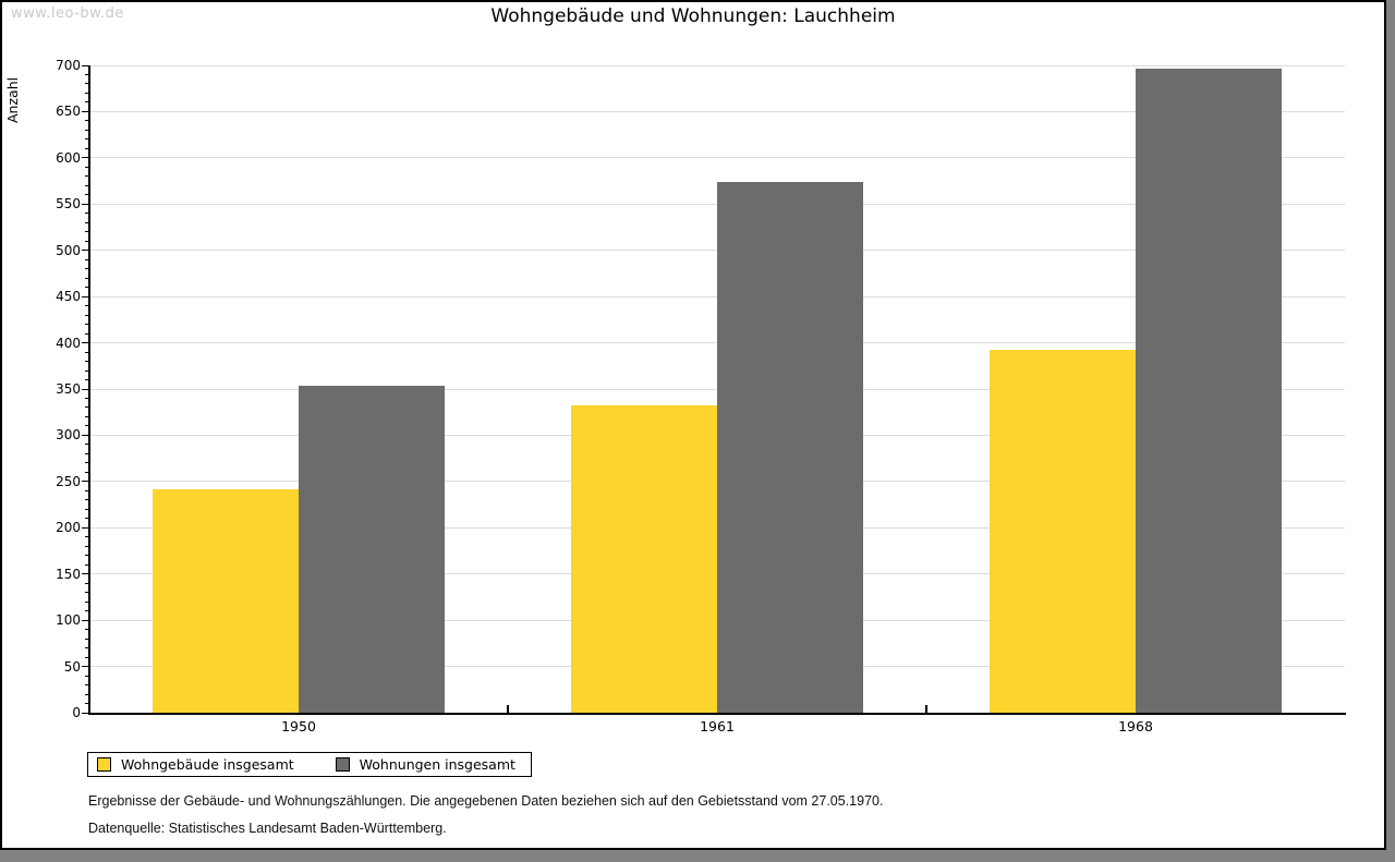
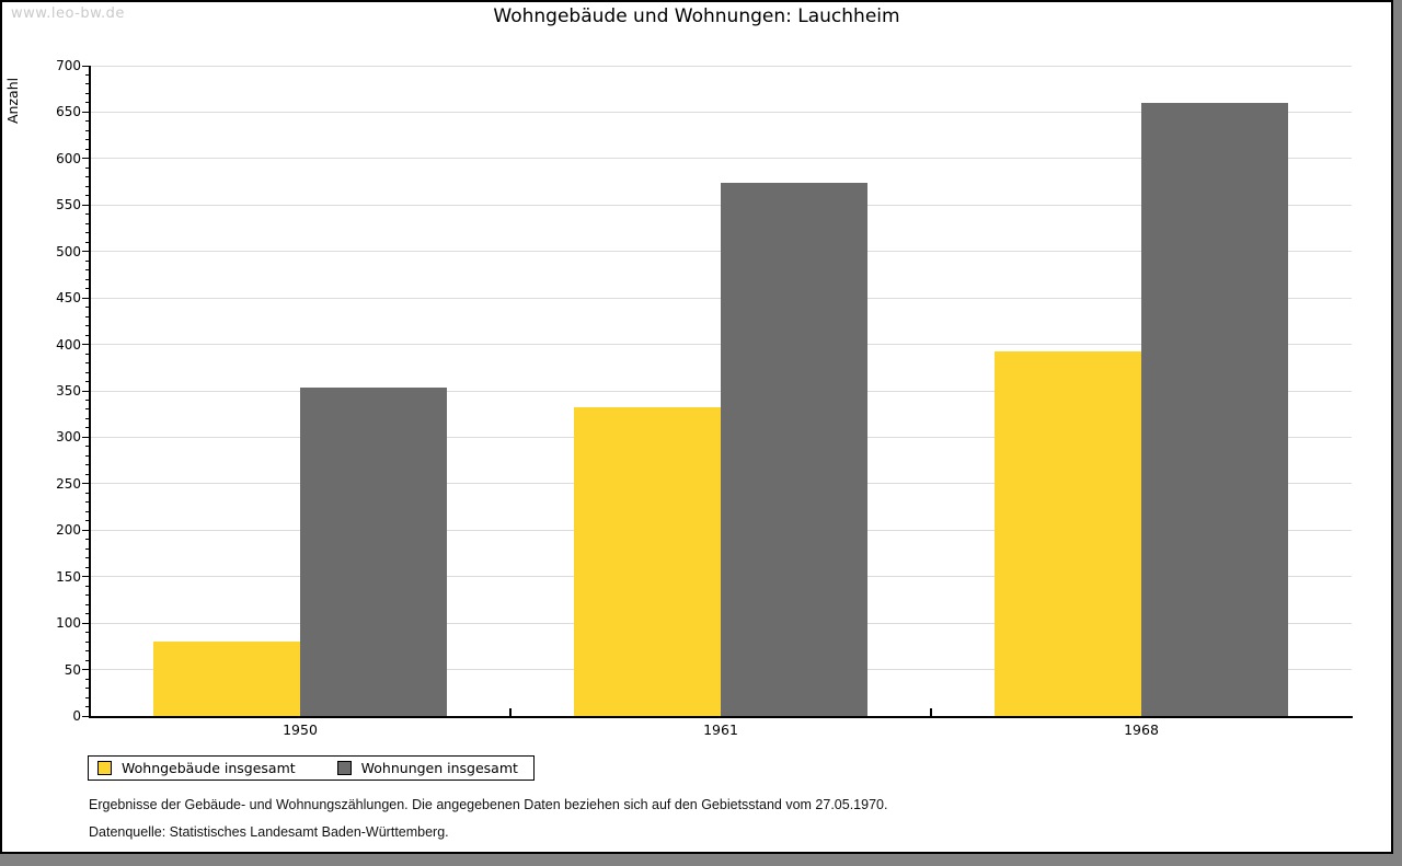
Wohngebäude insgesamt/1950: 240 -> 80
Wohnungen insgesamt/1968: 700 -> 660
